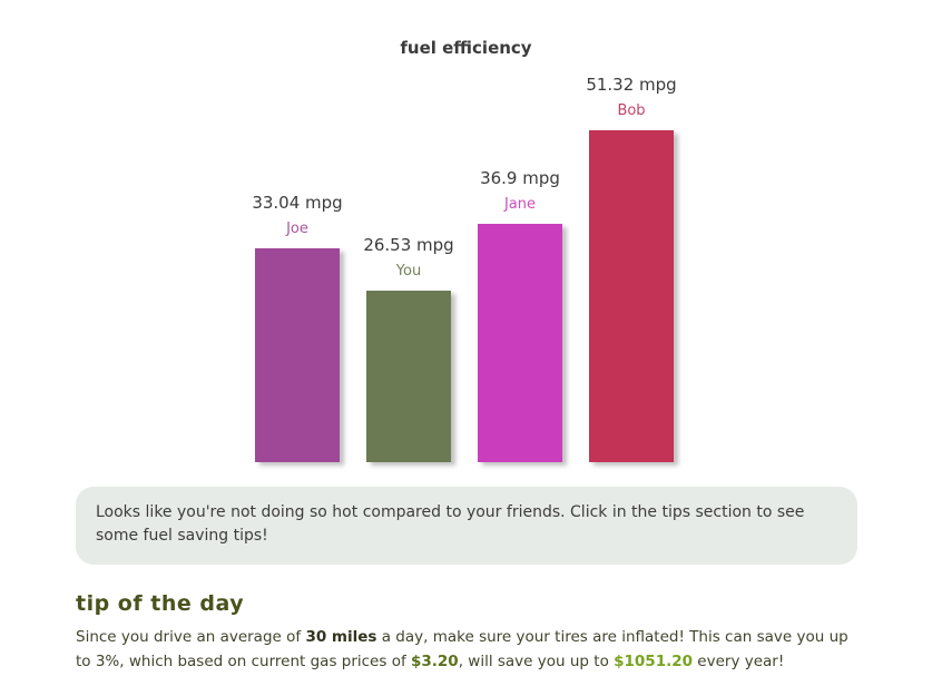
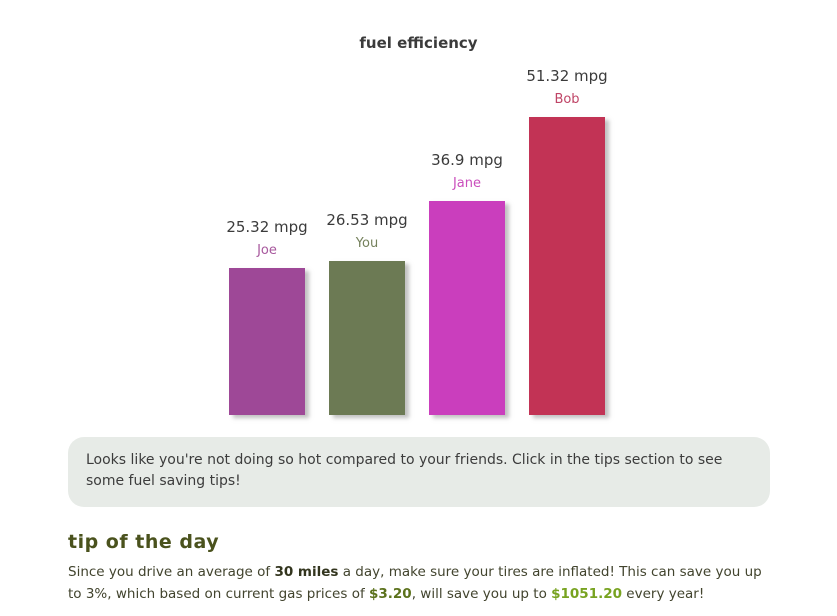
Joe: 33.04 -> 25.32
